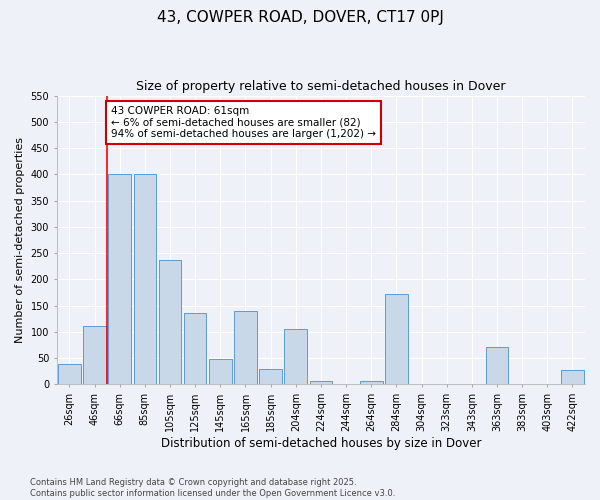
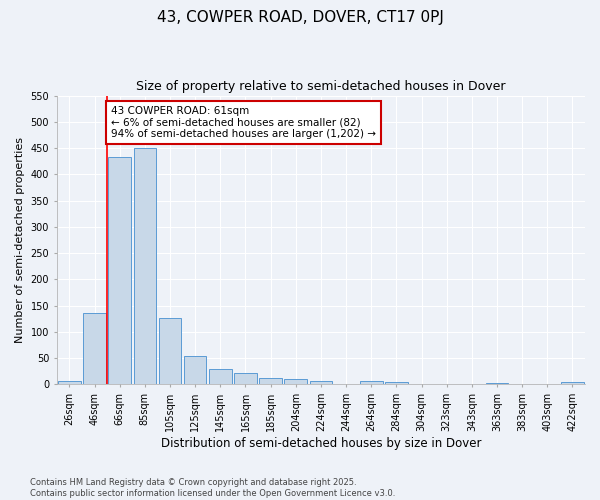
26sqm: 38 -> 7
46sqm: 112 -> 136
66sqm: 400 -> 433
85sqm: 400 -> 450
105sqm: 236 -> 126
125sqm: 136 -> 55
145sqm: 48 -> 30
165sqm: 140 -> 22
185sqm: 30 -> 12
204sqm: 106 -> 10
284sqm: 172 -> 4
363sqm: 72 -> 3
422sqm: 28 -> 5
